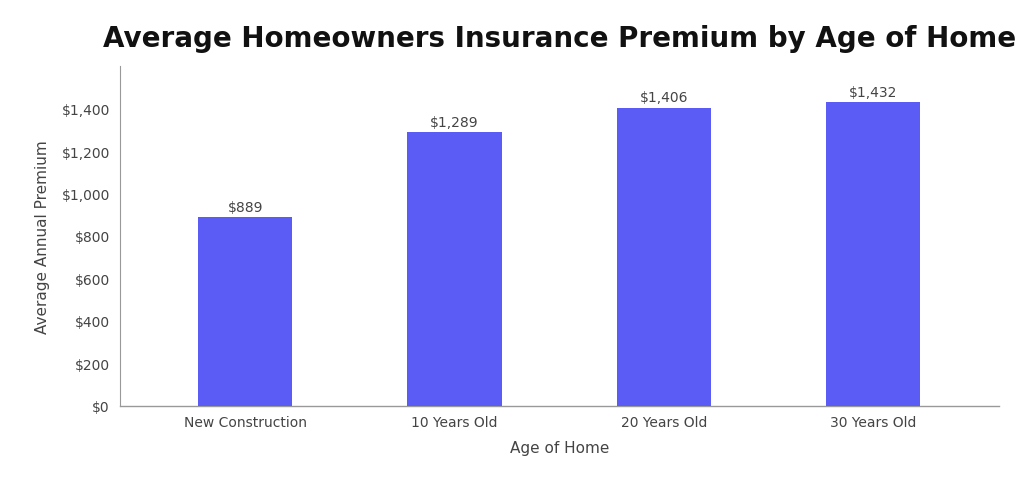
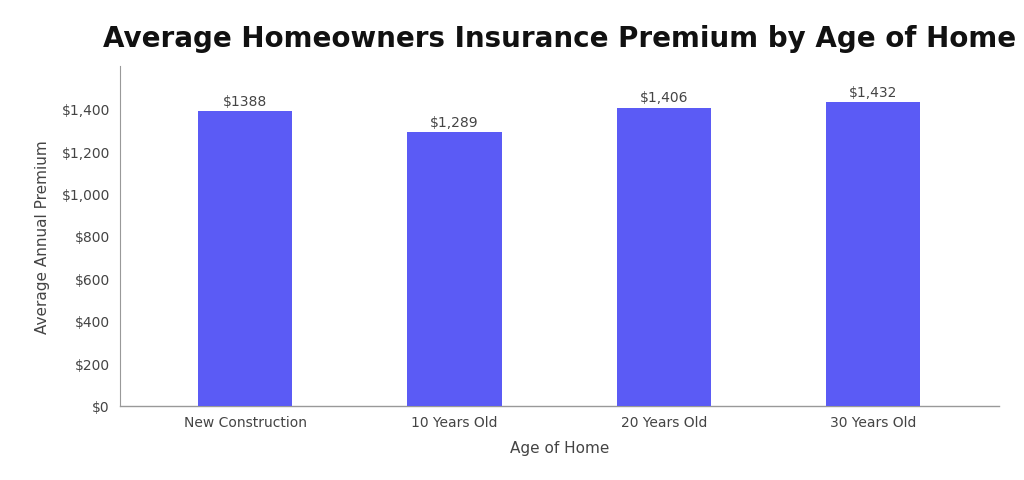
New Construction: $889 -> $1388
